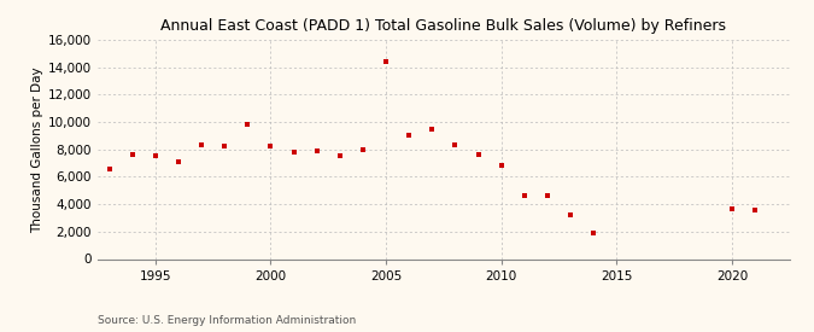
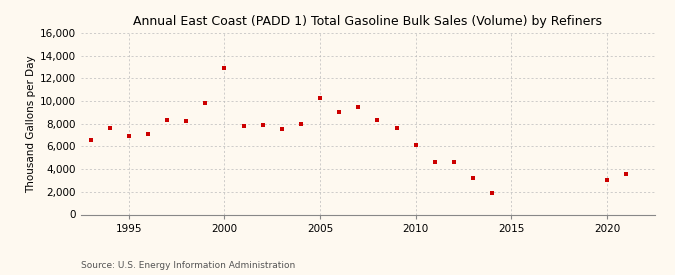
1995: 7,500 -> 6,900
2000: 8,200 -> 12,900
2005: 14,400 -> 10,300
2010: 6,800 -> 6,100
2020: 3,700 -> 3,000
